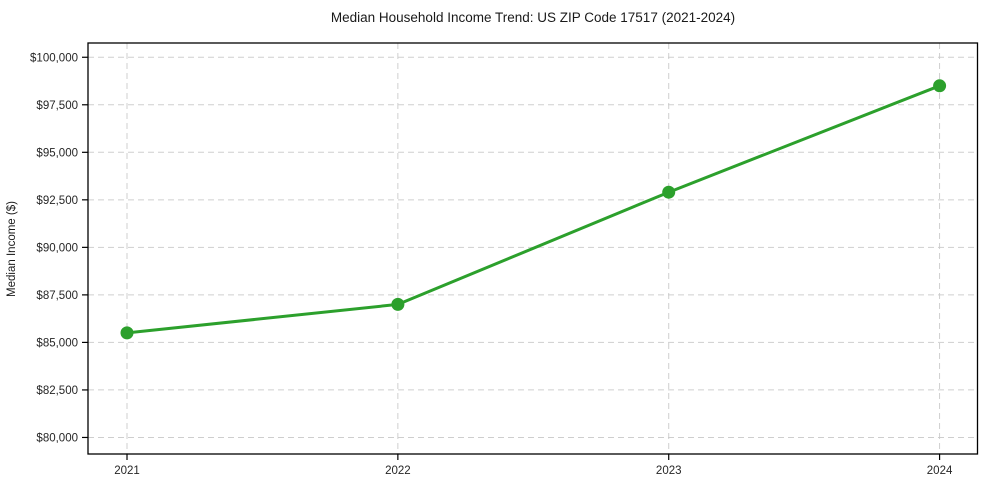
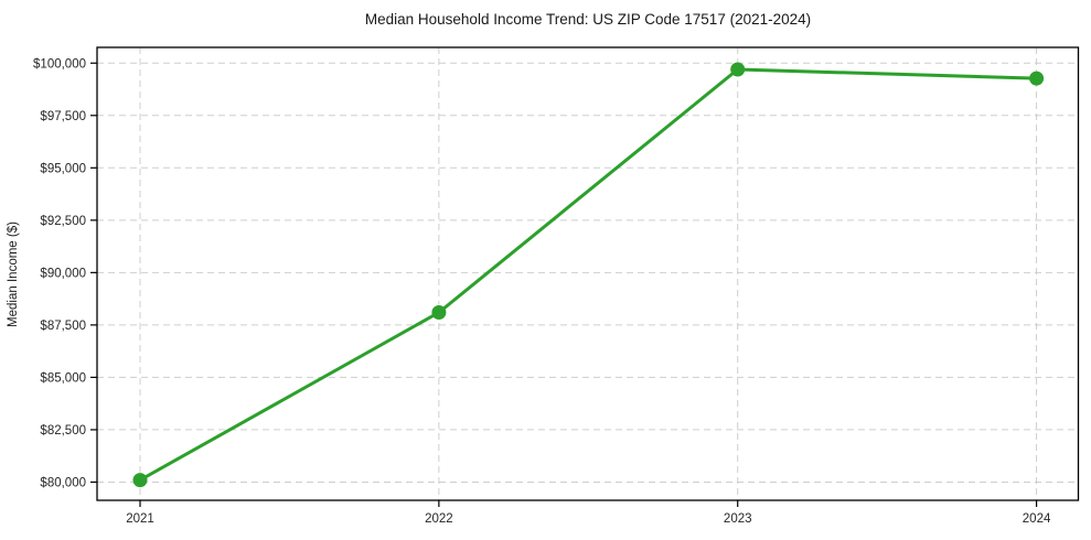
2021: $85500 -> $80100
2022: $87000 -> $88100
2023: $92900 -> $99700
2024: $98500 -> $99300
